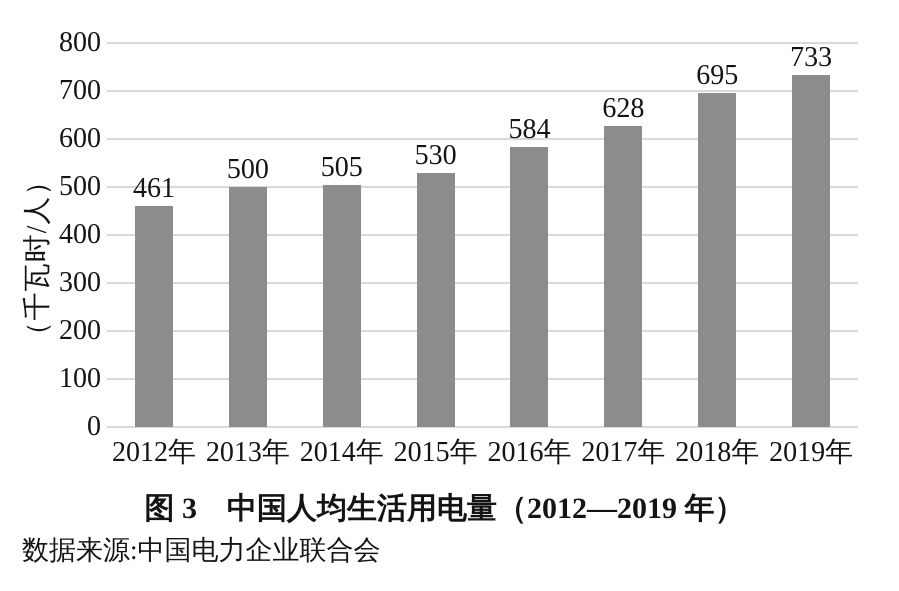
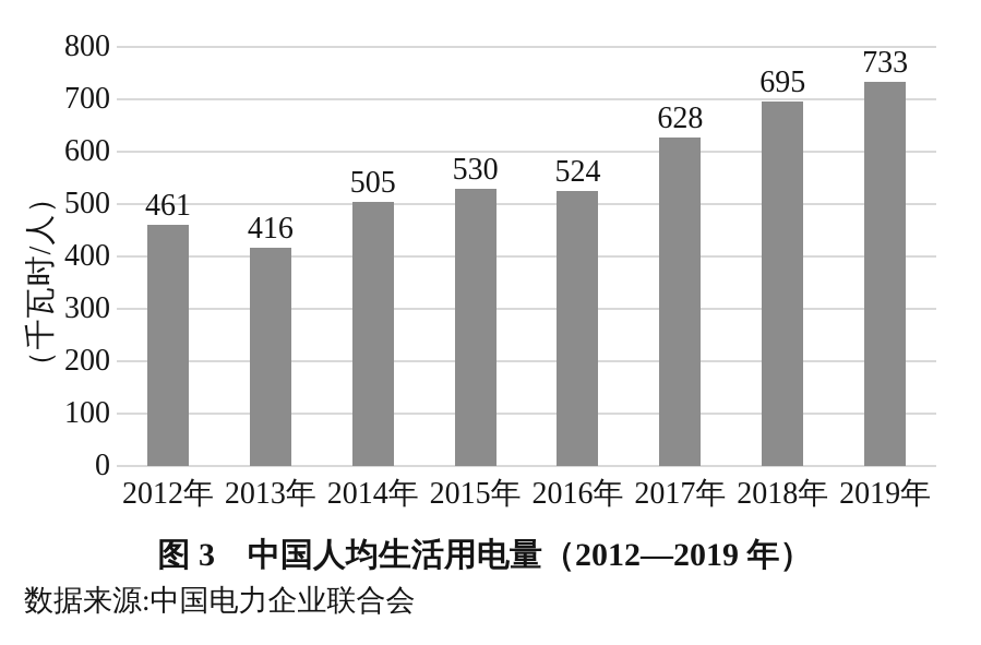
2013年: 500 -> 416
2016年: 584 -> 524
